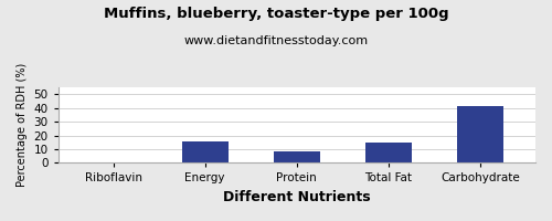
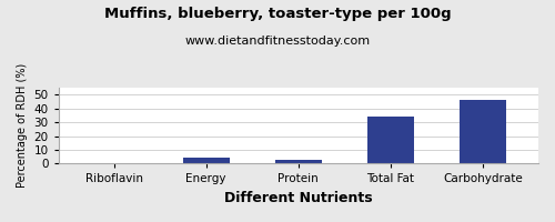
Energy: 16 -> 4
Protein: 8 -> 3
Total Fat: 15 -> 34
Carbohydrate: 41 -> 46
